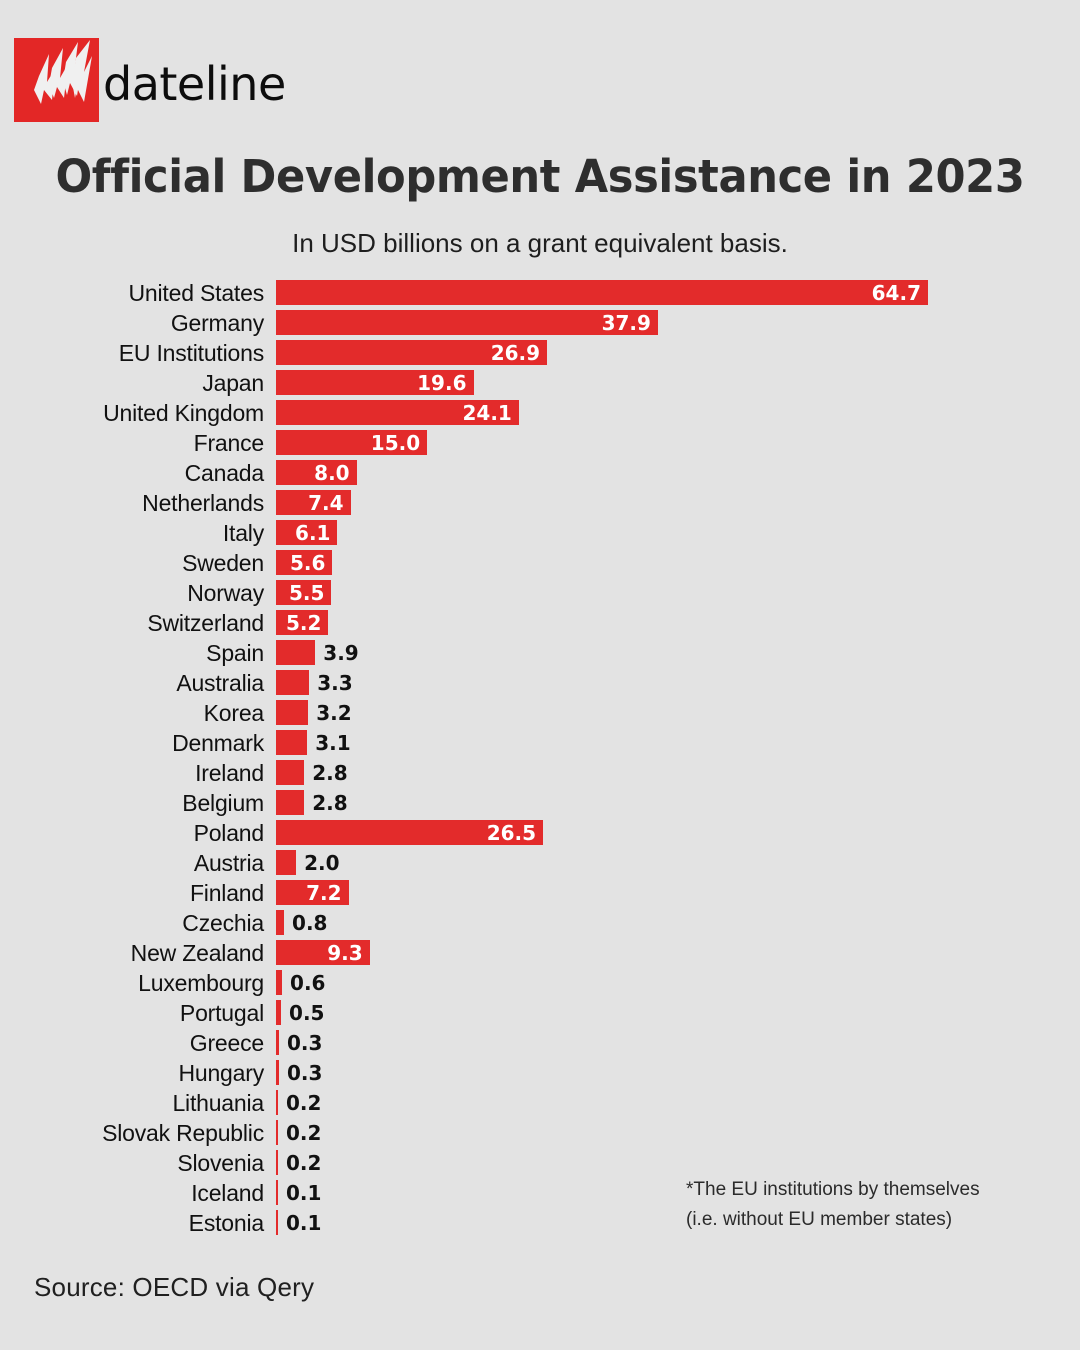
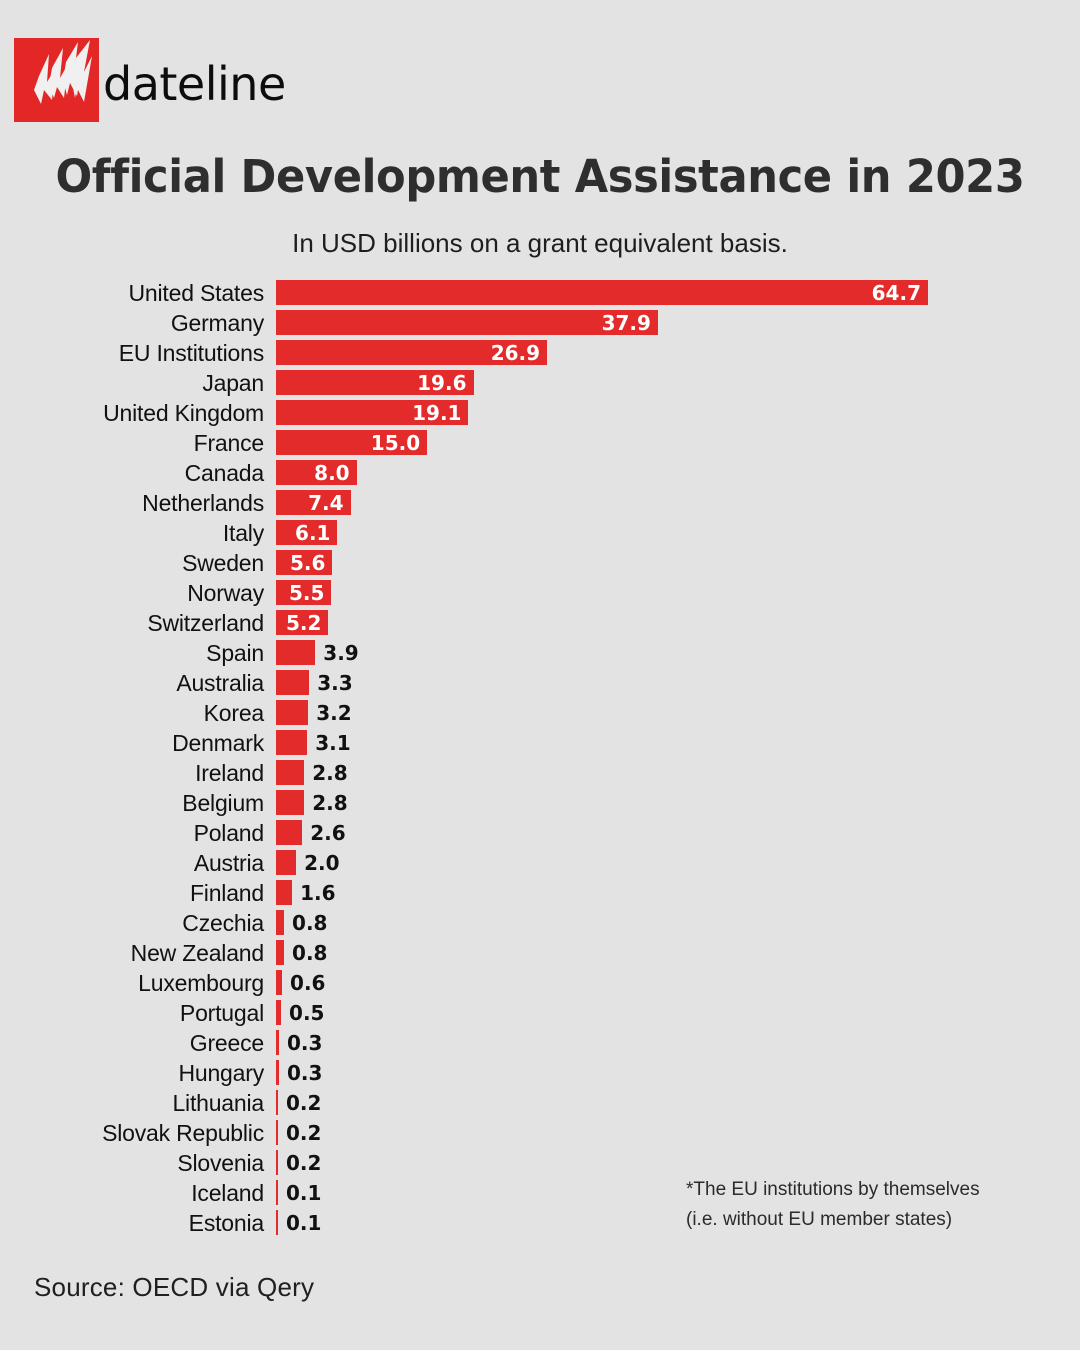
United Kingdom: 24.1 -> 19.1
Poland: 26.5 -> 2.6
Finland: 7.2 -> 1.6
New Zealand: 9.3 -> 0.8
